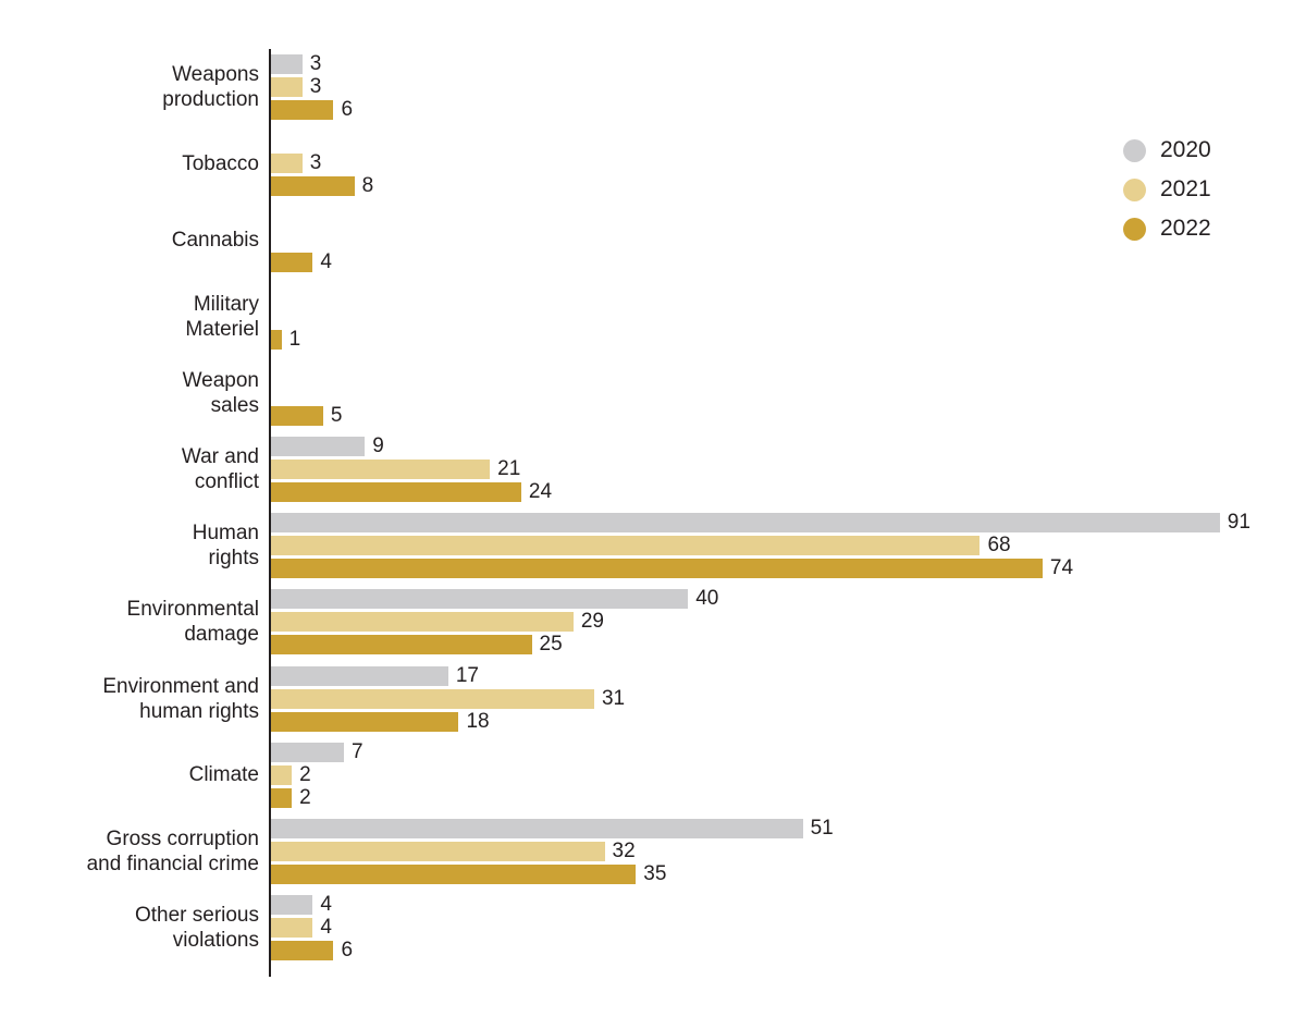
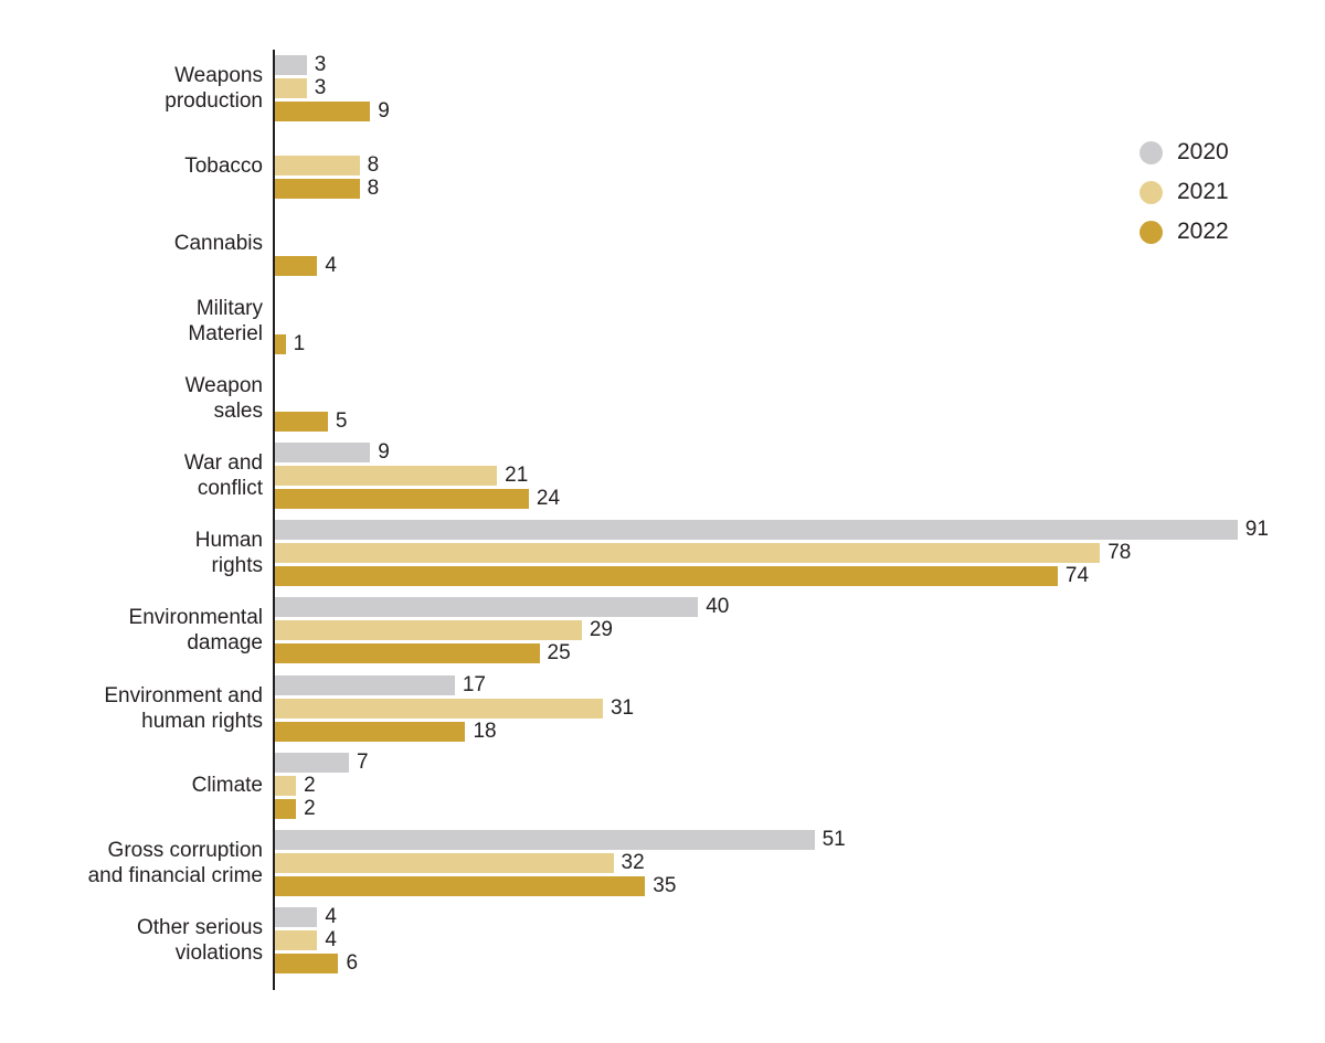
2022/Weapons production: 6 -> 9
2021/Tobacco: 3 -> 8
2021/Human rights: 68 -> 78
